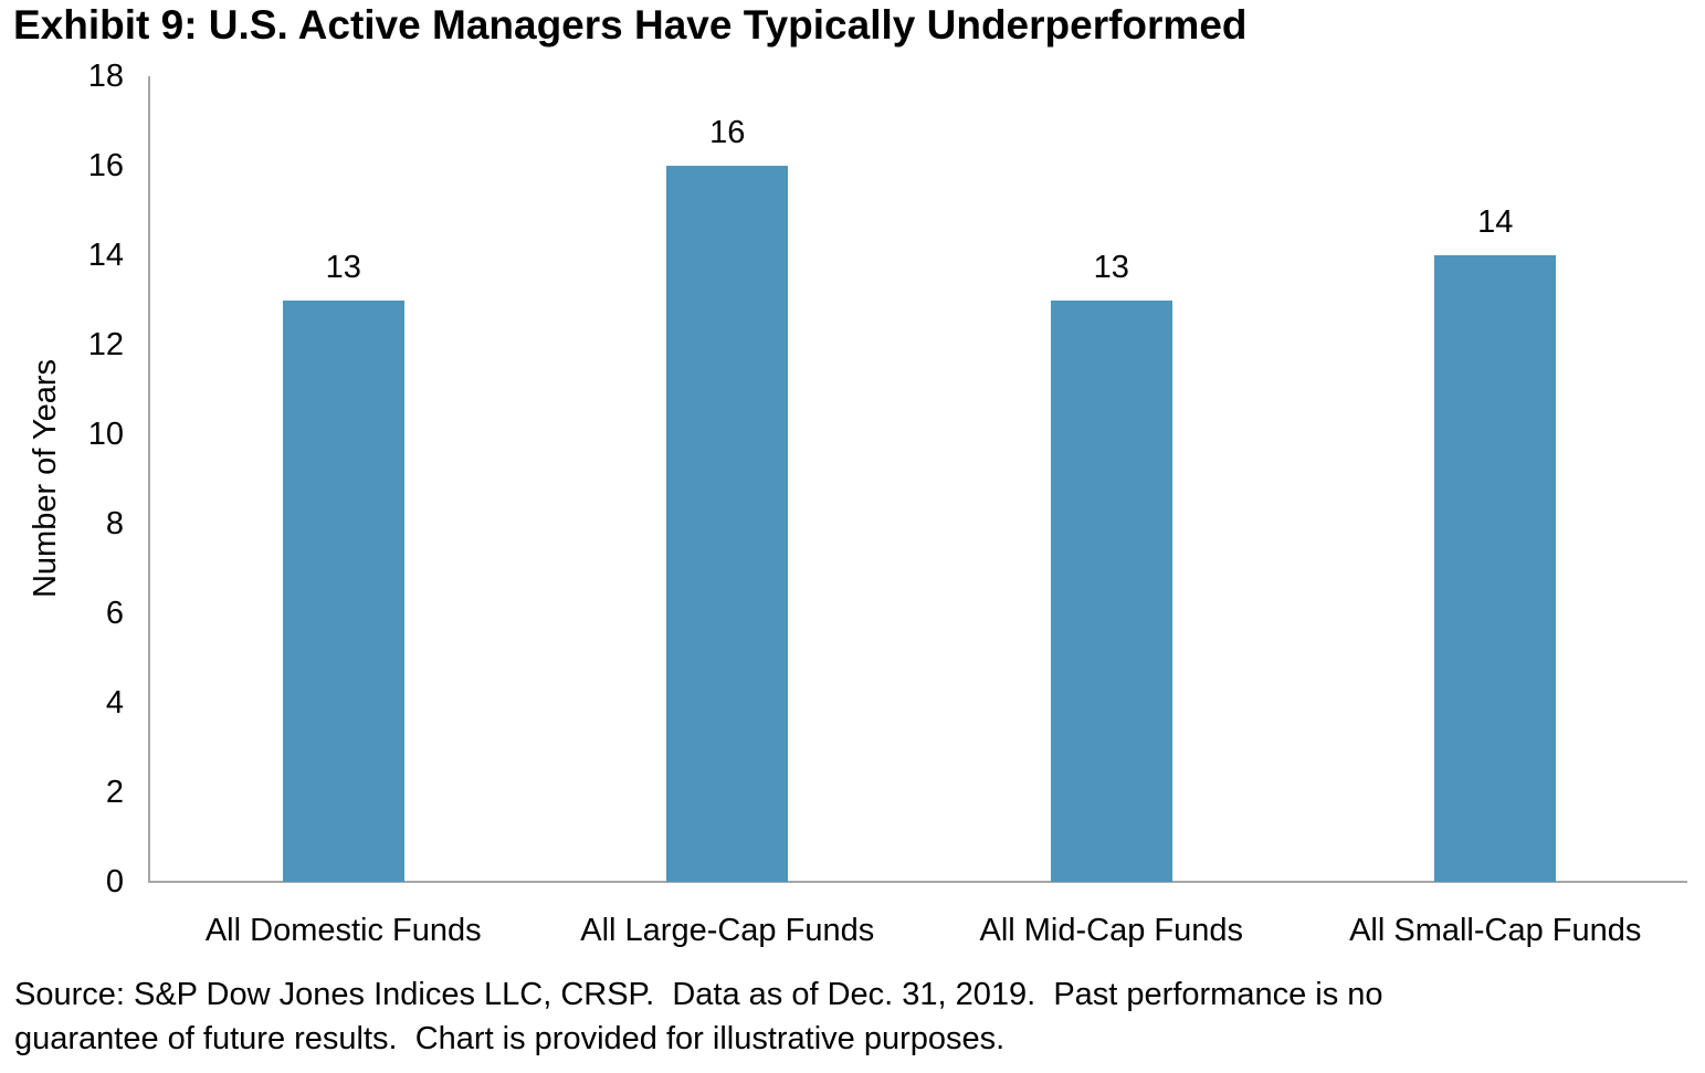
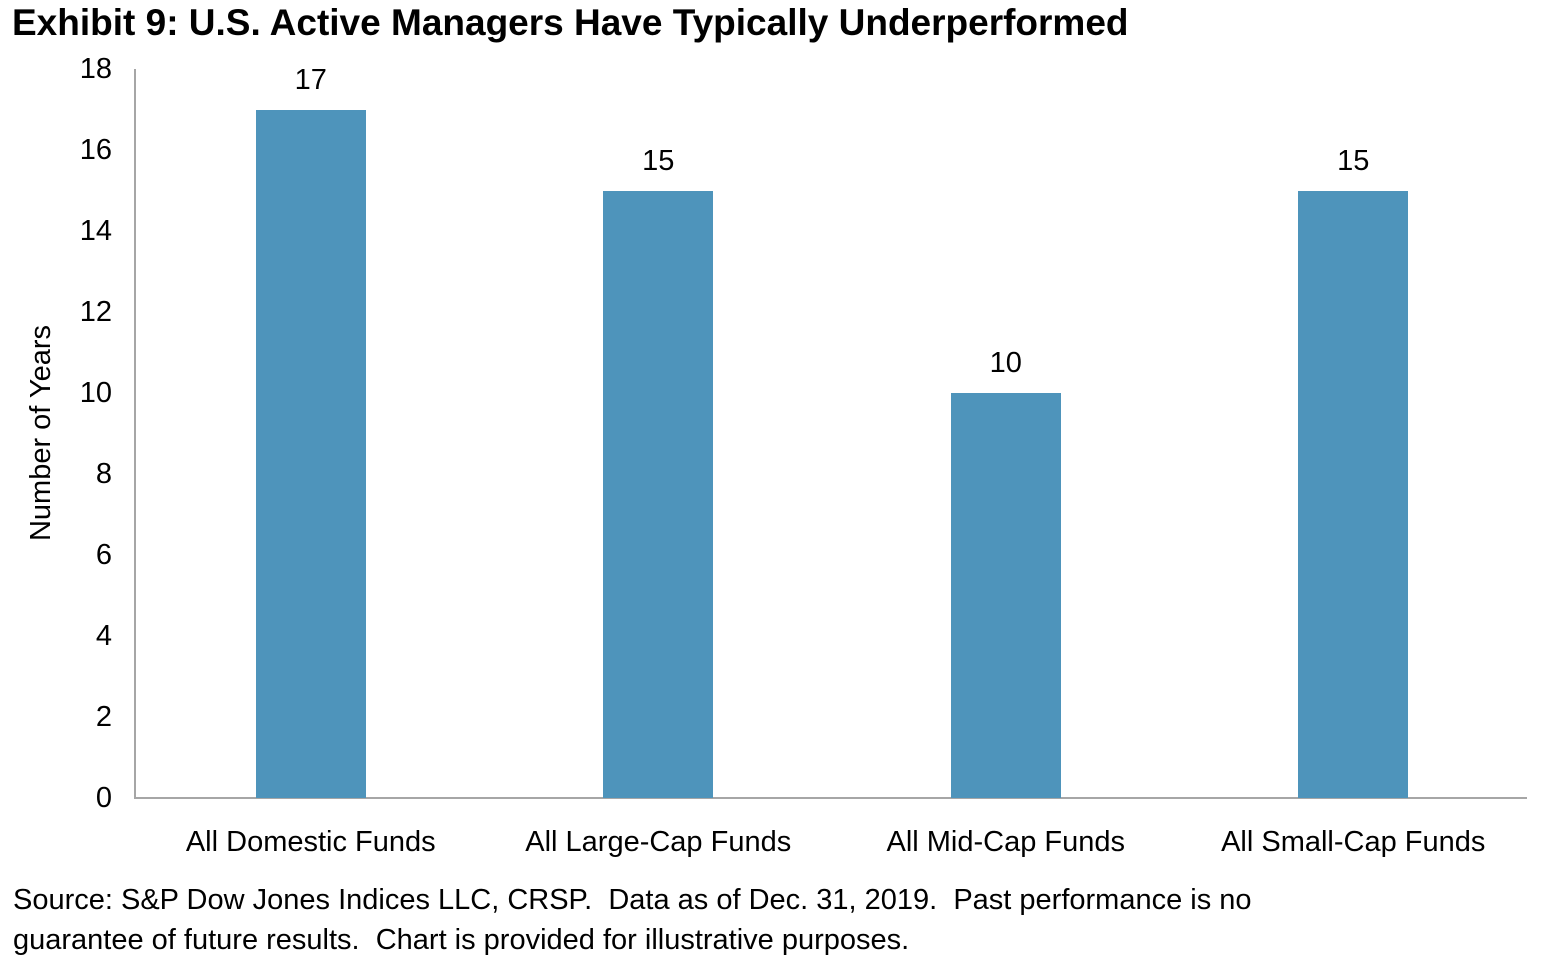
All Domestic Funds: 13 -> 17
All Large-Cap Funds: 16 -> 15
All Mid-Cap Funds: 13 -> 10
All Small-Cap Funds: 14 -> 15
